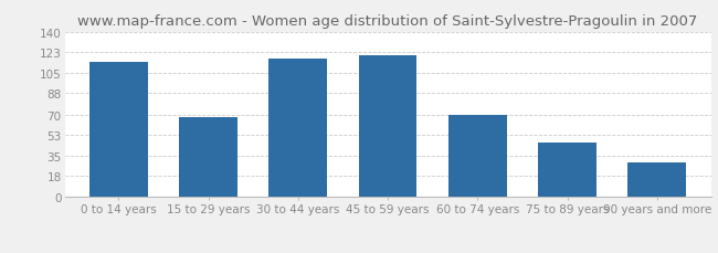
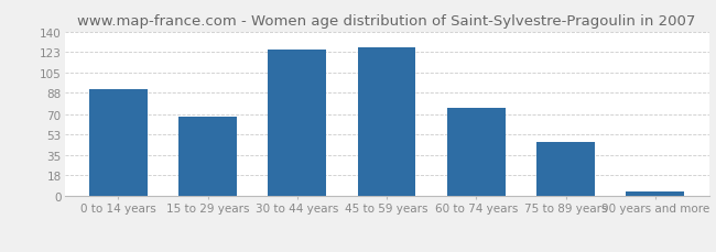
0 to 14 years: 115 -> 91
30 to 44 years: 117 -> 125
45 to 59 years: 120 -> 127
60 to 74 years: 70 -> 75
90 years and more: 29 -> 4
